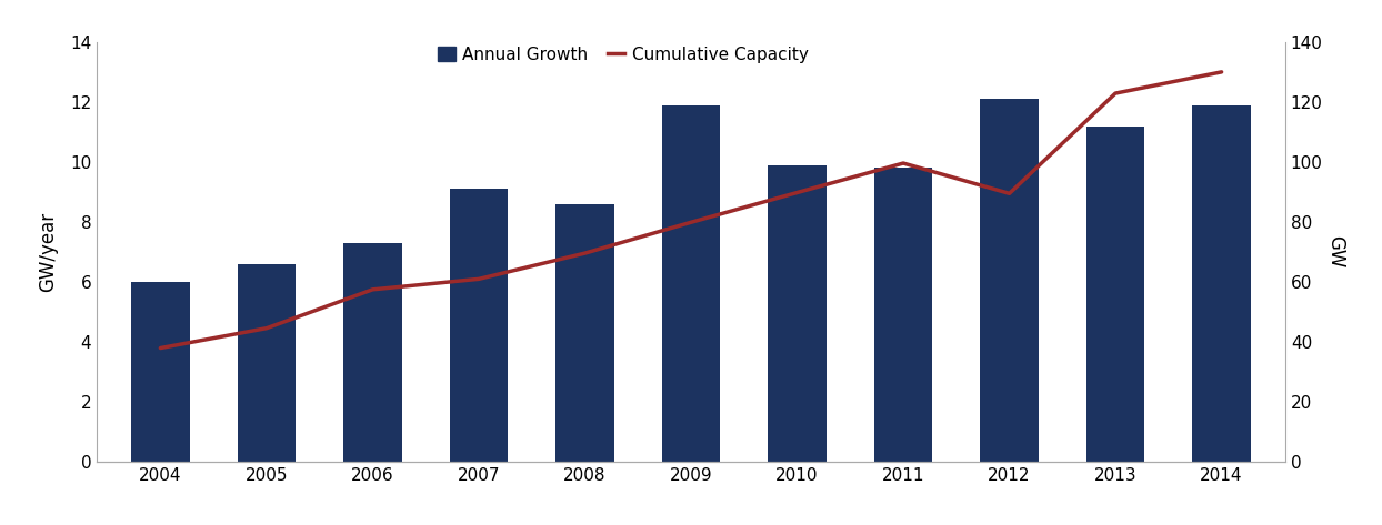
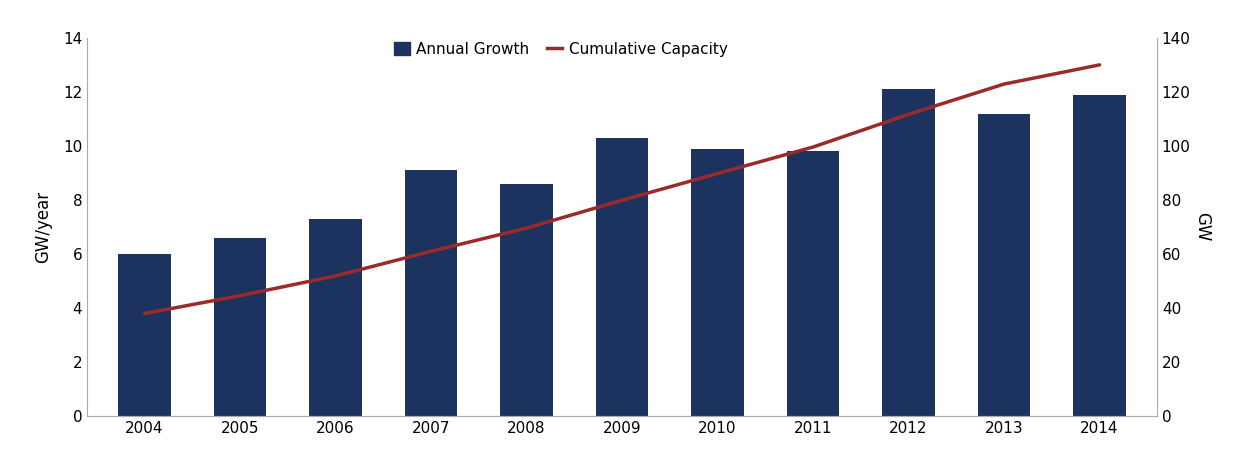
Cumulative Capacity/2006: 57.5 -> 51.9
Annual Growth/2009: 11.9 -> 10.3
Cumulative Capacity/2012: 89.5 -> 111.7
